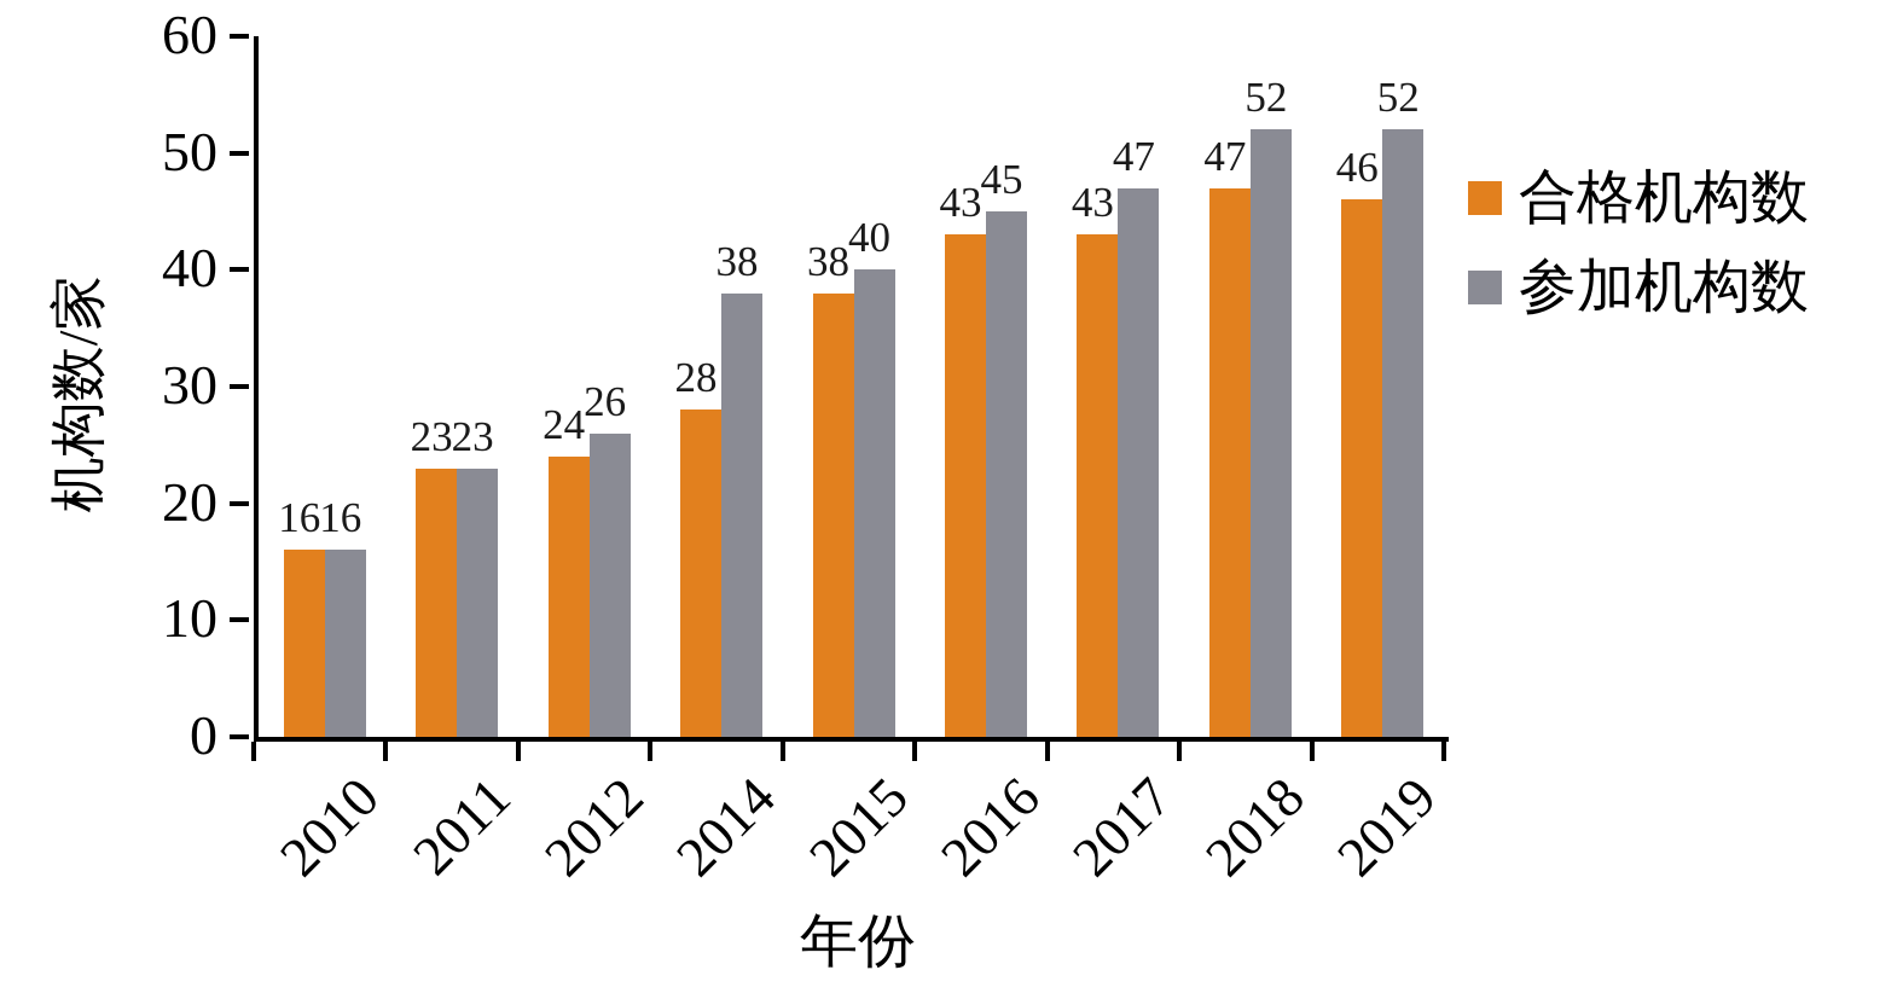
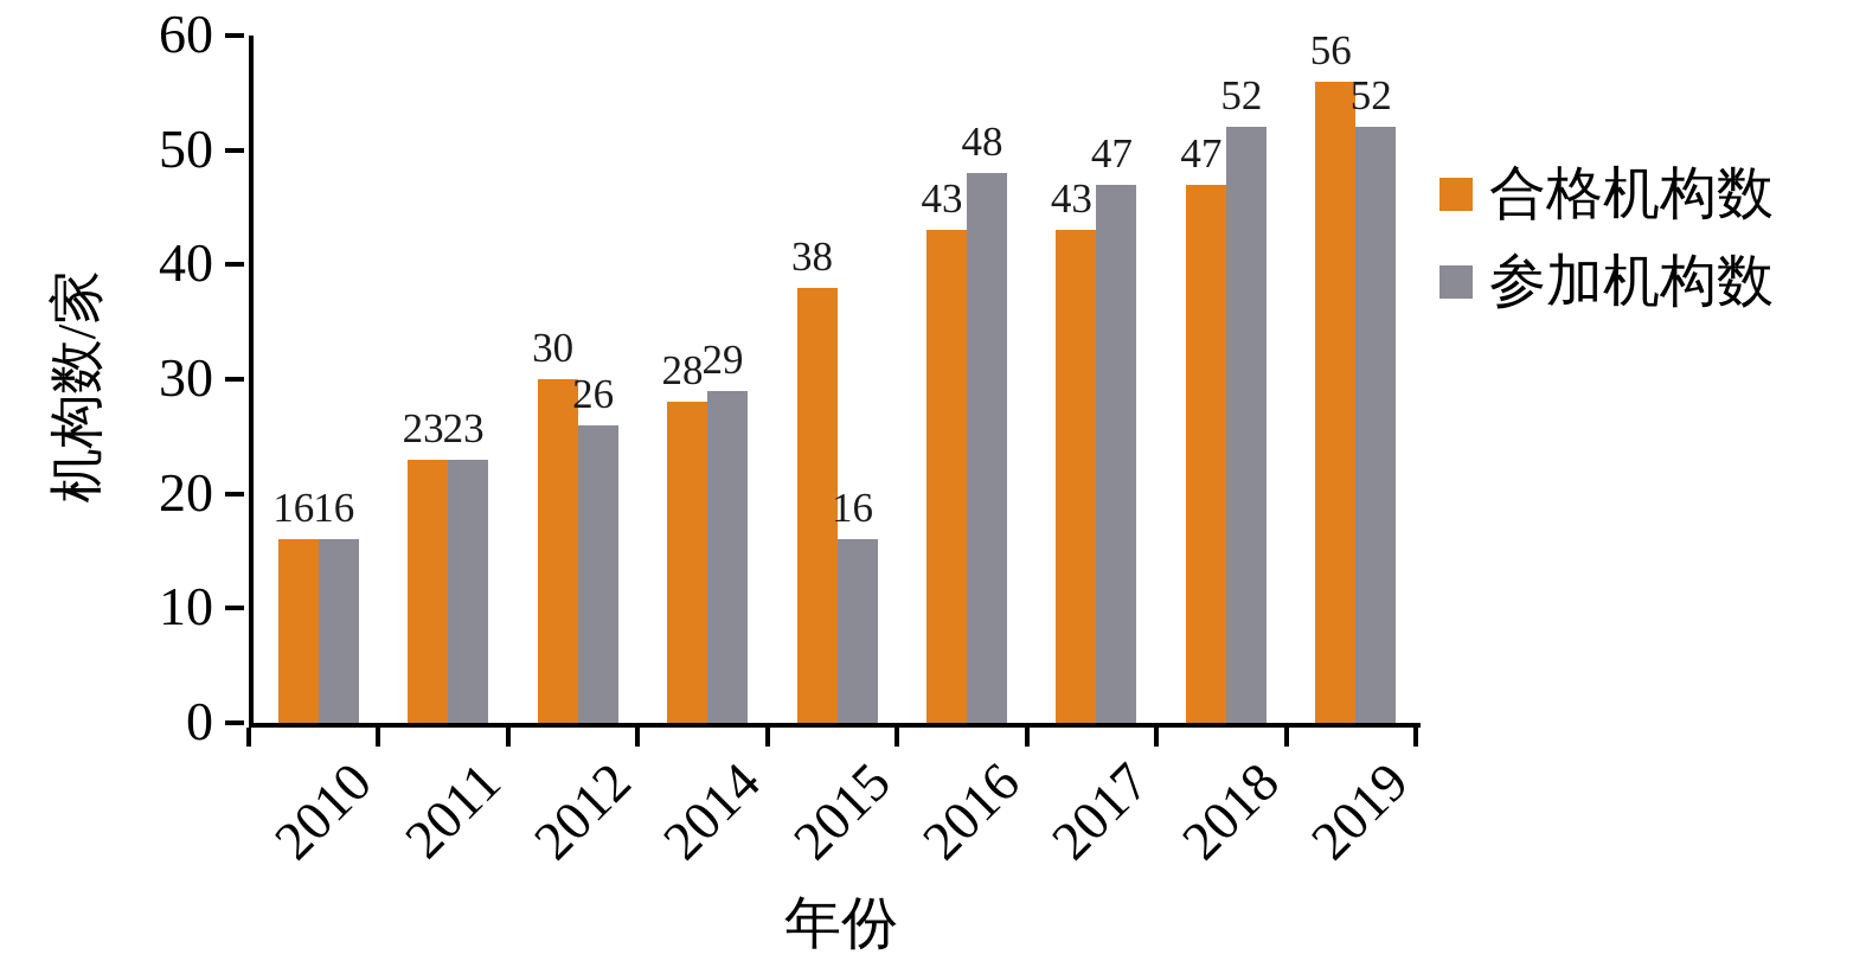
合格机构数/2012: 24 -> 30
参加机构数/2014: 38 -> 29
参加机构数/2015: 40 -> 16
参加机构数/2016: 45 -> 48
合格机构数/2019: 46 -> 56
